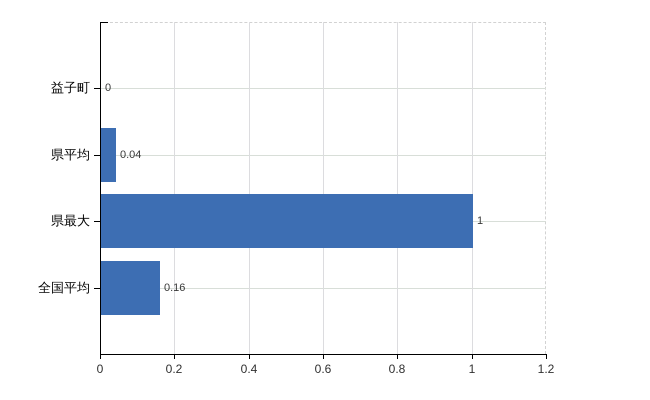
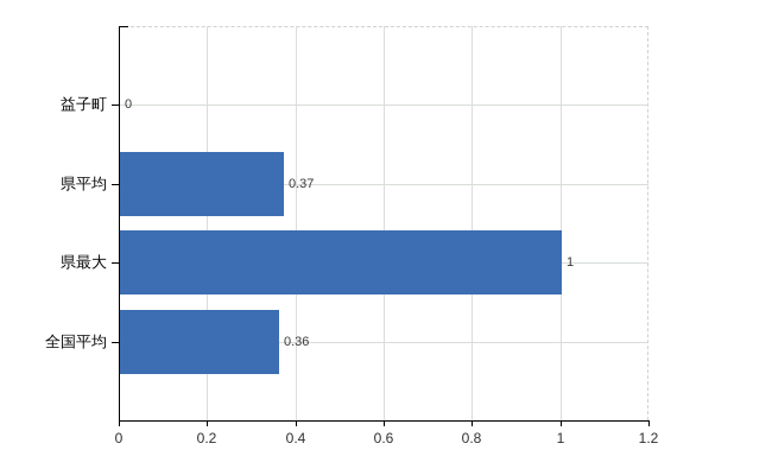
県平均: 0.04 -> 0.37
全国平均: 0.16 -> 0.36
